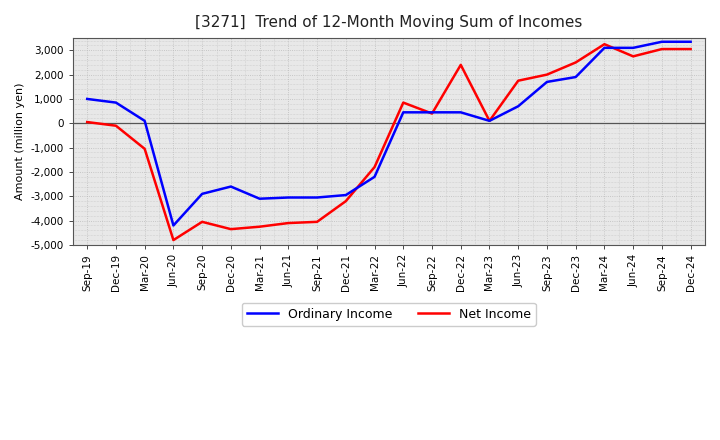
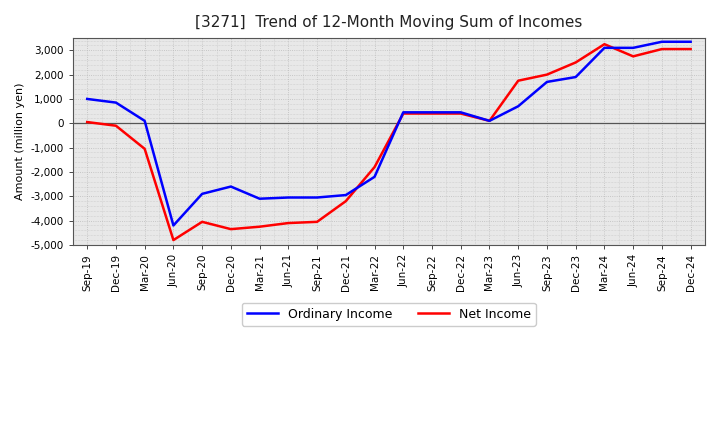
Net Income/Jun-22: 850 -> 400
Net Income/Dec-22: 2,400 -> 400
